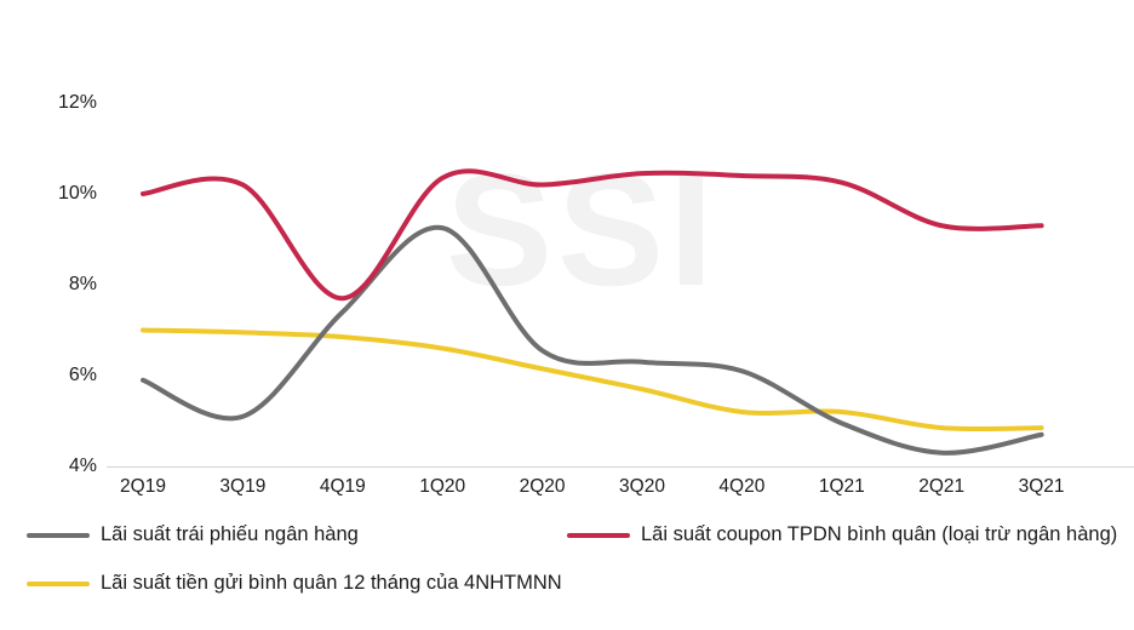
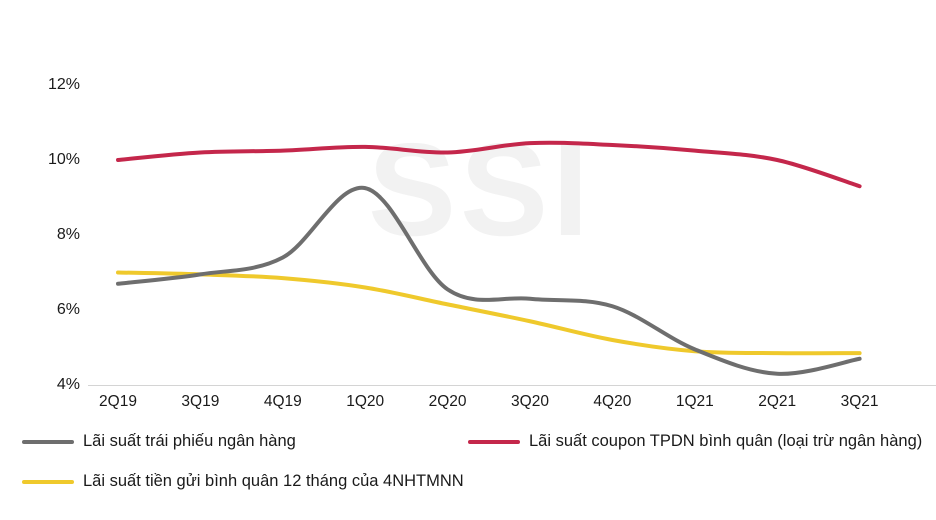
Lãi suất trái phiếu ngân hàng/2Q19: 5.9% -> 6.7%
Lãi suất trái phiếu ngân hàng/3Q19: 5.1% -> 7.0%
Lãi suất coupon TPDN bình quân (loại trừ ngân hàng)/4Q19: 7.7% -> 10.2%
Lãi suất tiền gửi bình quân 12 tháng của 4NHTMNN/1Q21: 5.2% -> 4.9%
Lãi suất coupon TPDN bình quân (loại trừ ngân hàng)/2Q21: 9.3% -> 10.0%
